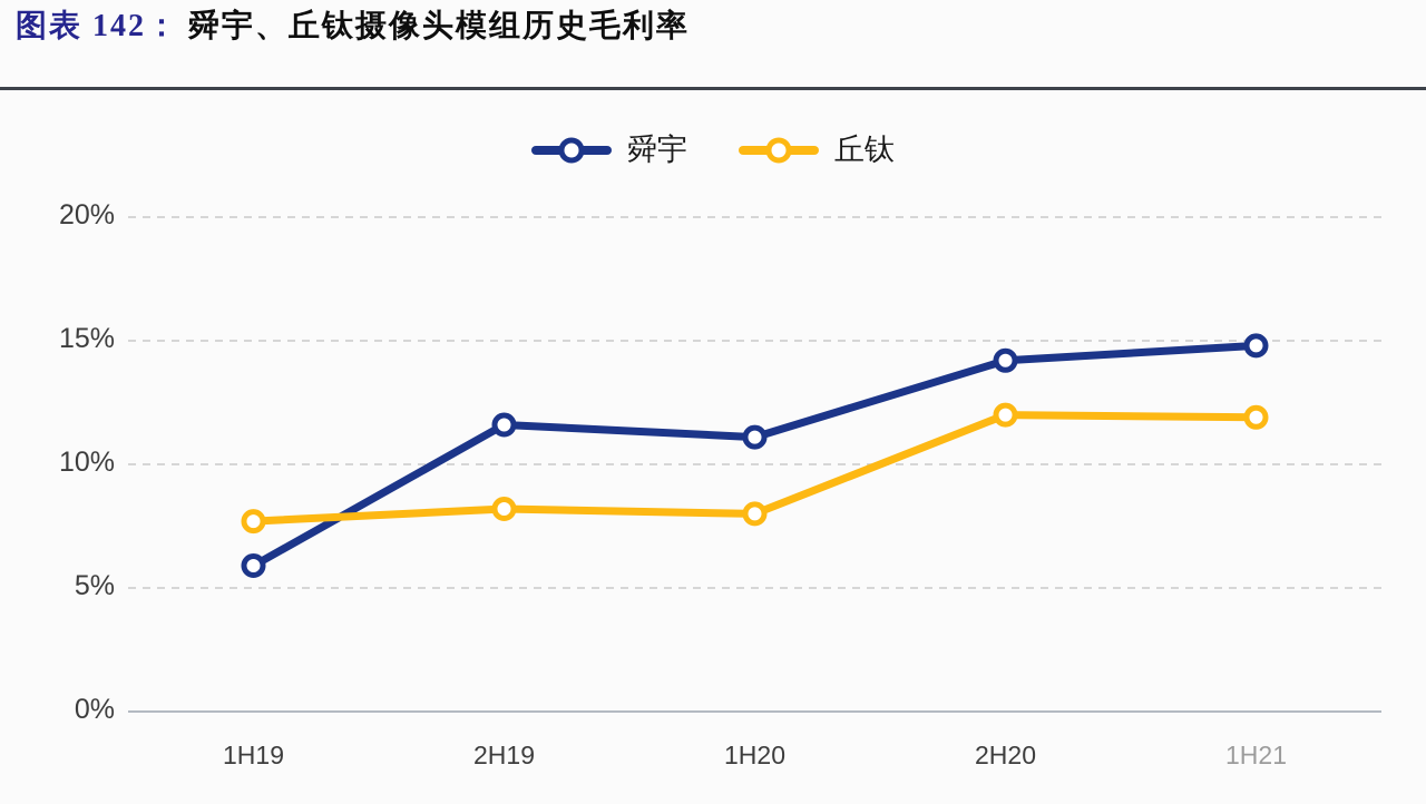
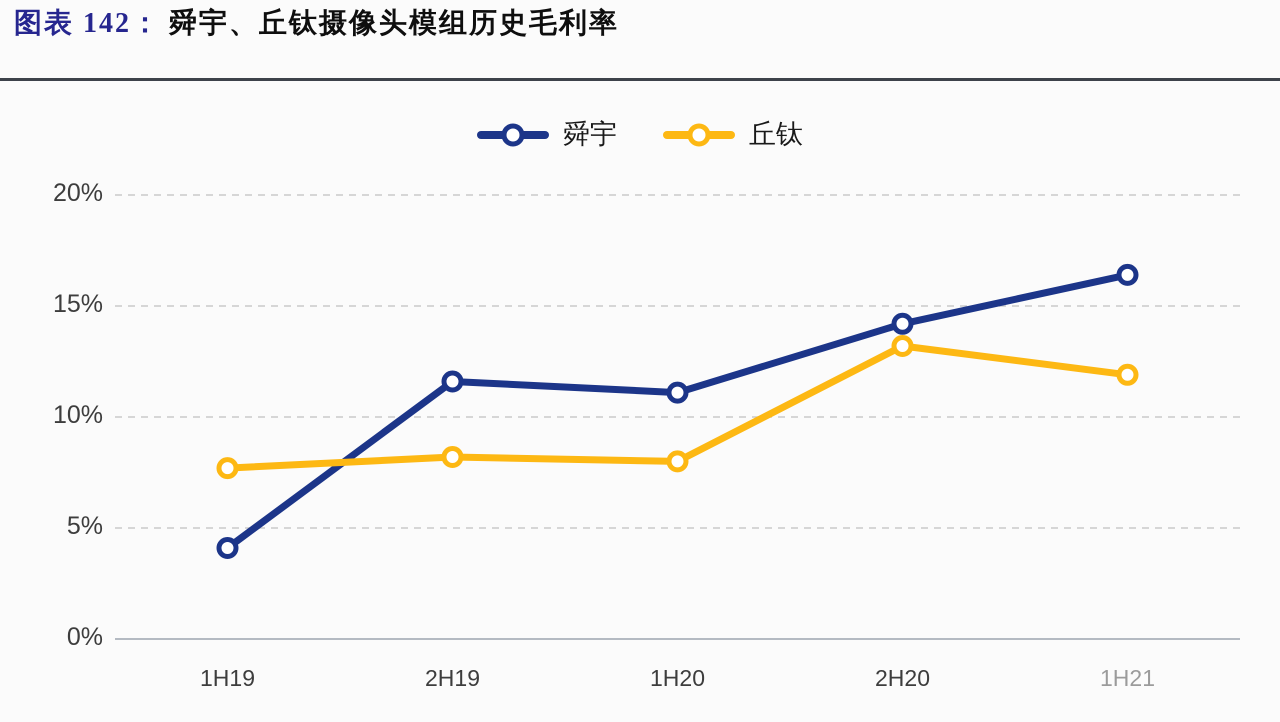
舜宇/1H19: 5.9% -> 4.1%
丘钛/2H20: 12.0% -> 13.2%
舜宇/1H21: 14.8% -> 16.4%
